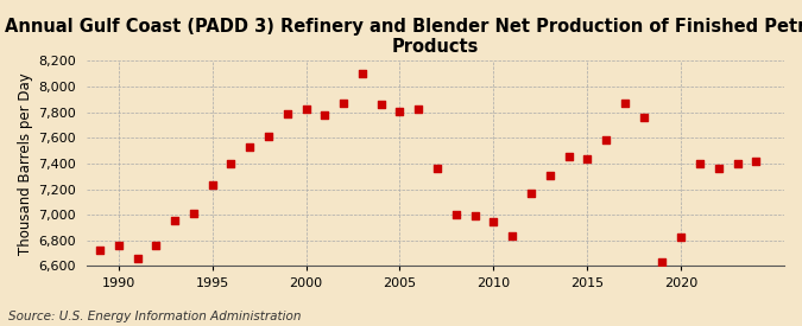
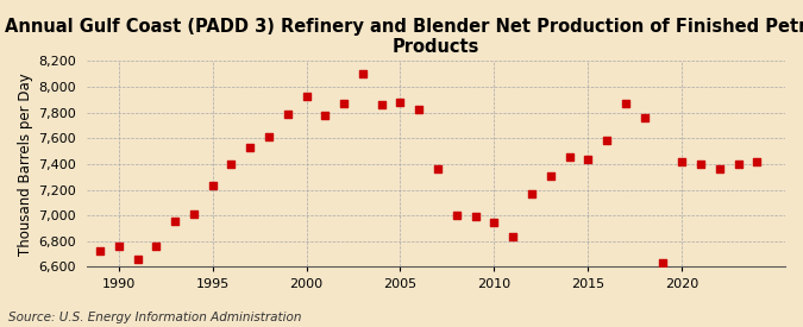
2000: 7,820 -> 7,930
2005: 7,810 -> 7,880
2020: 6,830 -> 7,420
